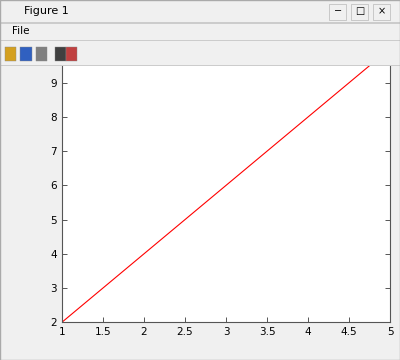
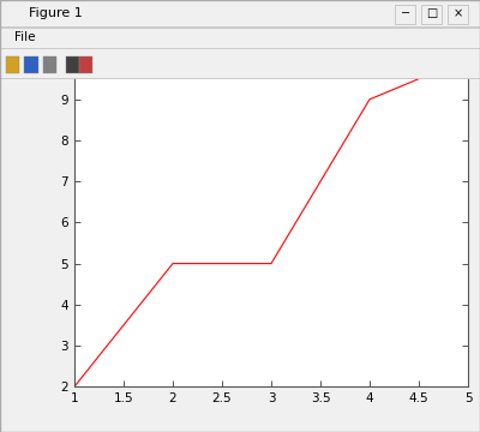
2: 4 -> 5
3: 6 -> 5
4: 8 -> 9
